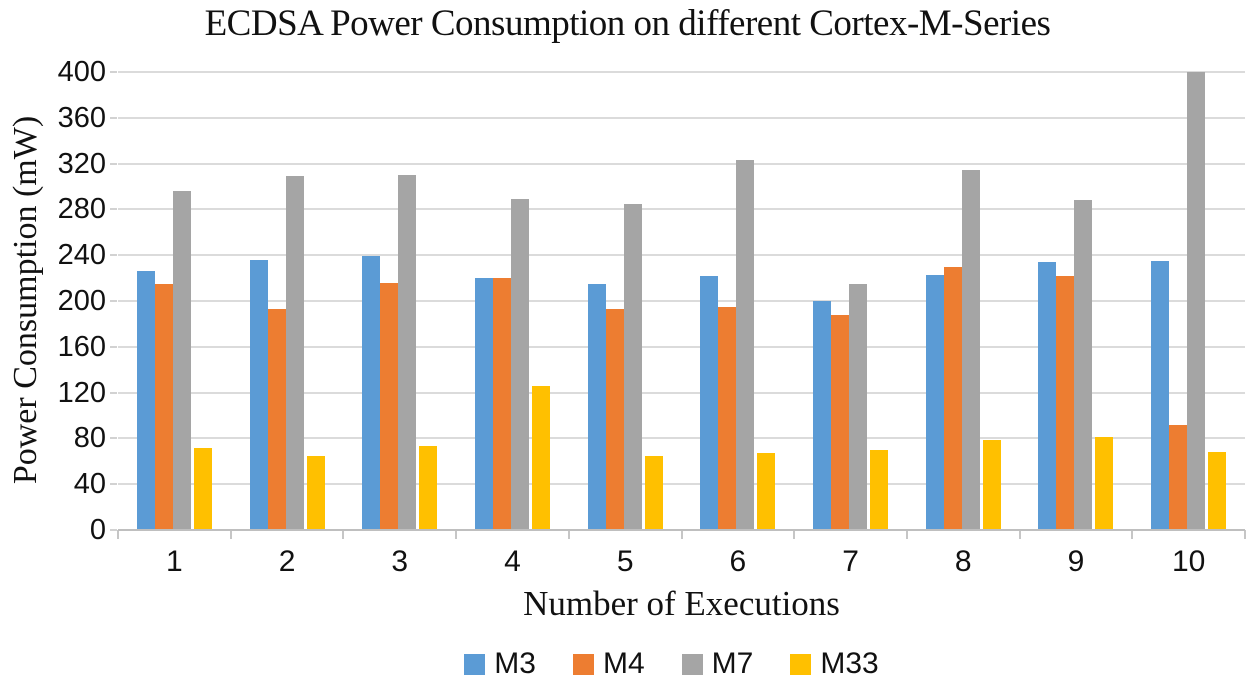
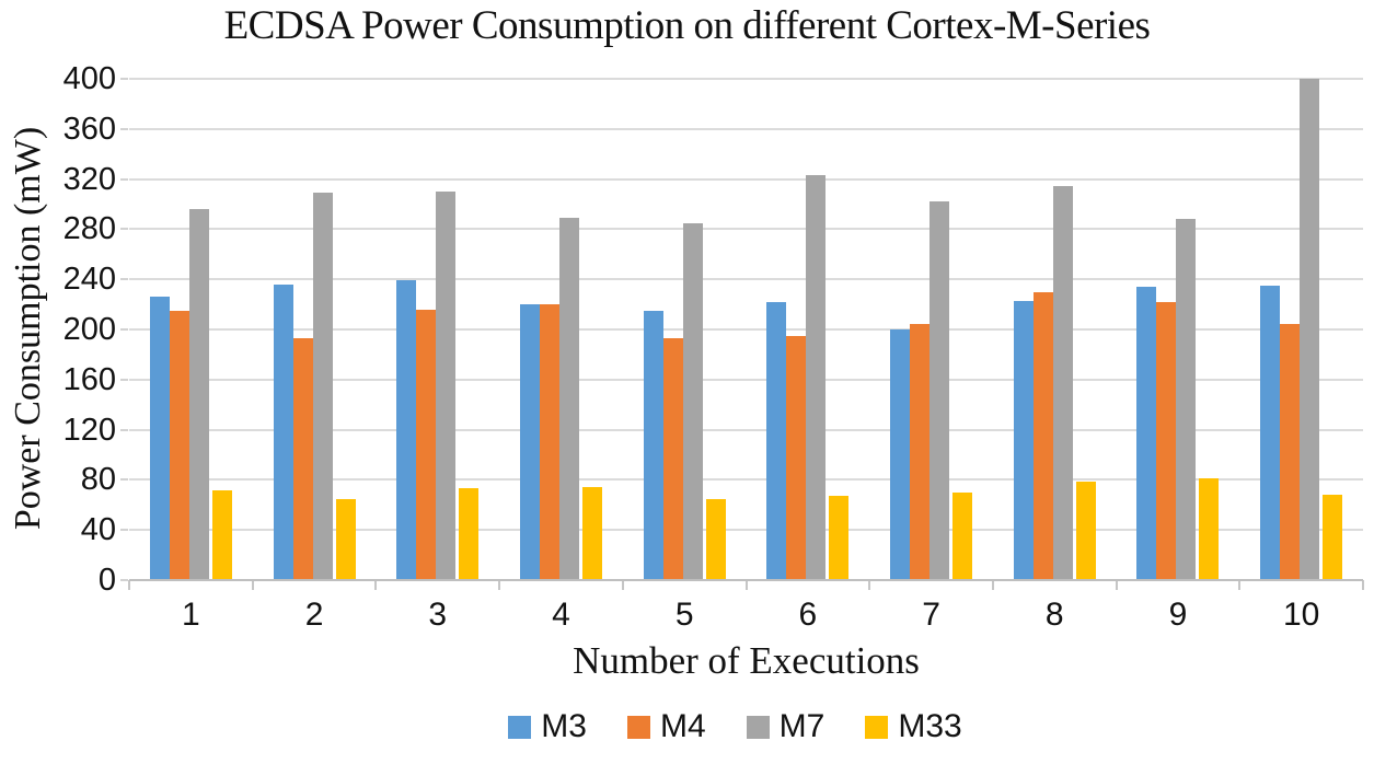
M33/4: 126 -> 74
M4/7: 188 -> 204
M7/7: 215 -> 302
M4/10: 92 -> 204
